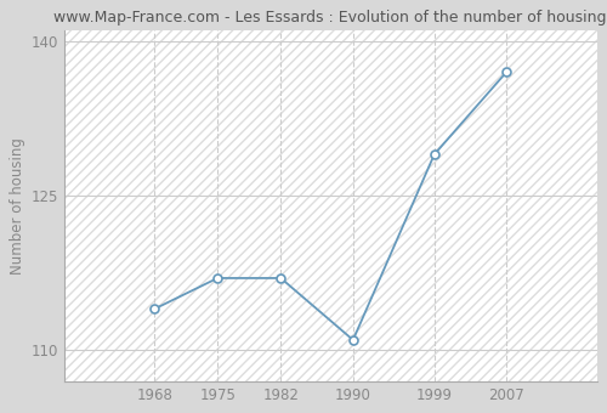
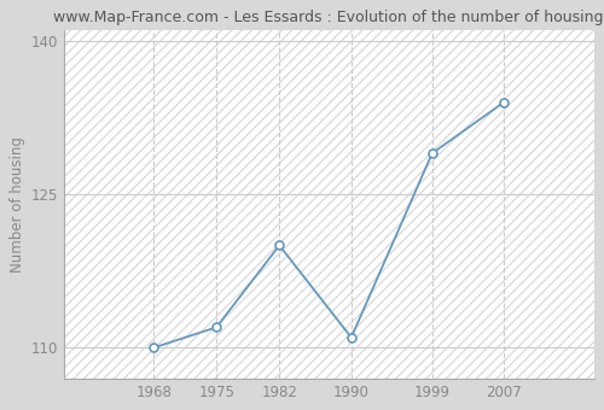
1968: 114 -> 110
1975: 117 -> 112
1982: 117 -> 120
2007: 137 -> 134
